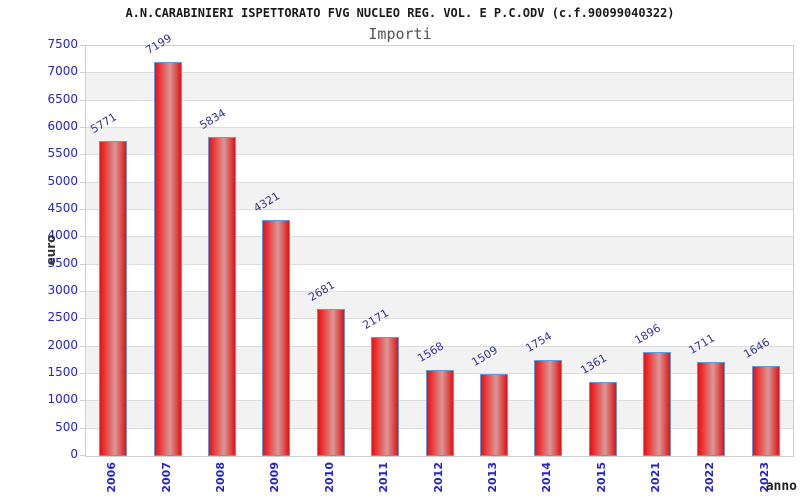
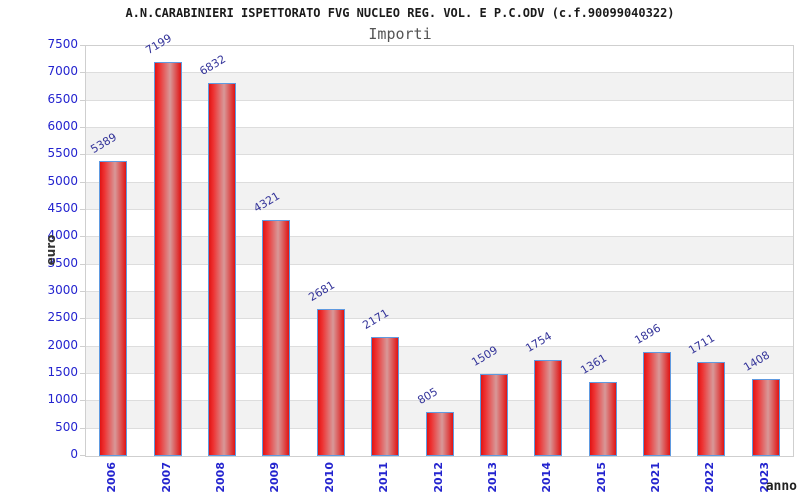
2006: 5771 -> 5389
2008: 5834 -> 6832
2012: 1568 -> 805
2023: 1646 -> 1408
